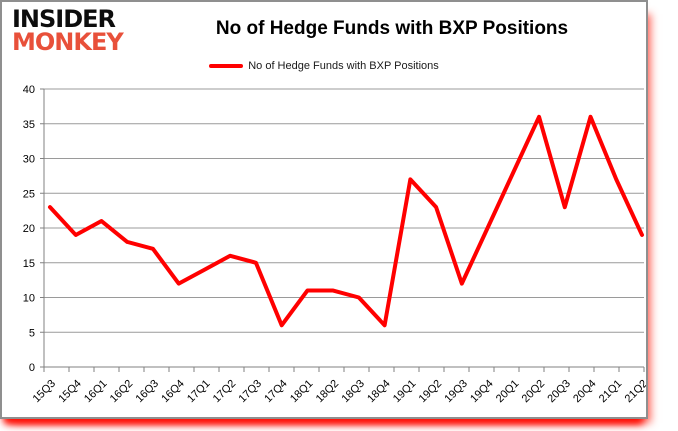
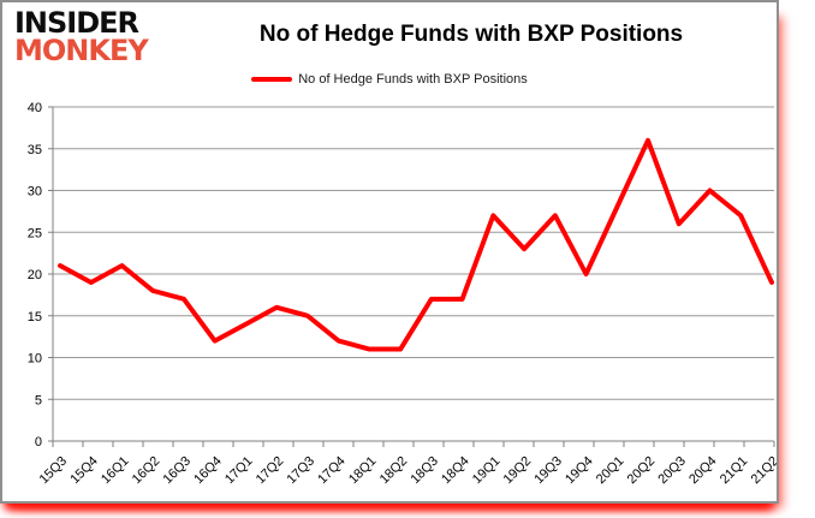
15Q3: 23 -> 21
17Q4: 6 -> 12
18Q3: 10 -> 17
18Q4: 6 -> 17
19Q3: 12 -> 27
20Q3: 23 -> 26
20Q4: 36 -> 30
